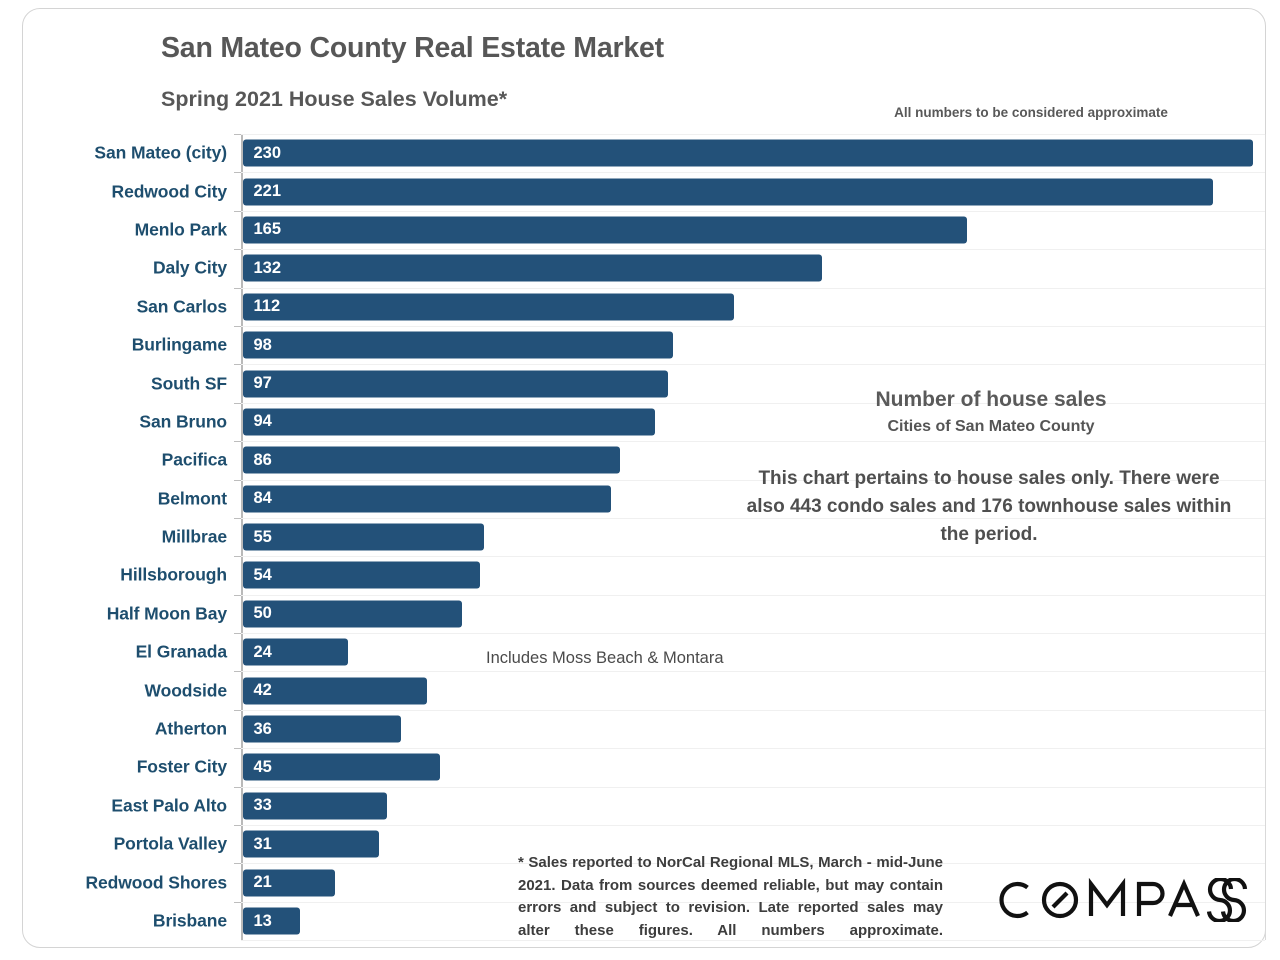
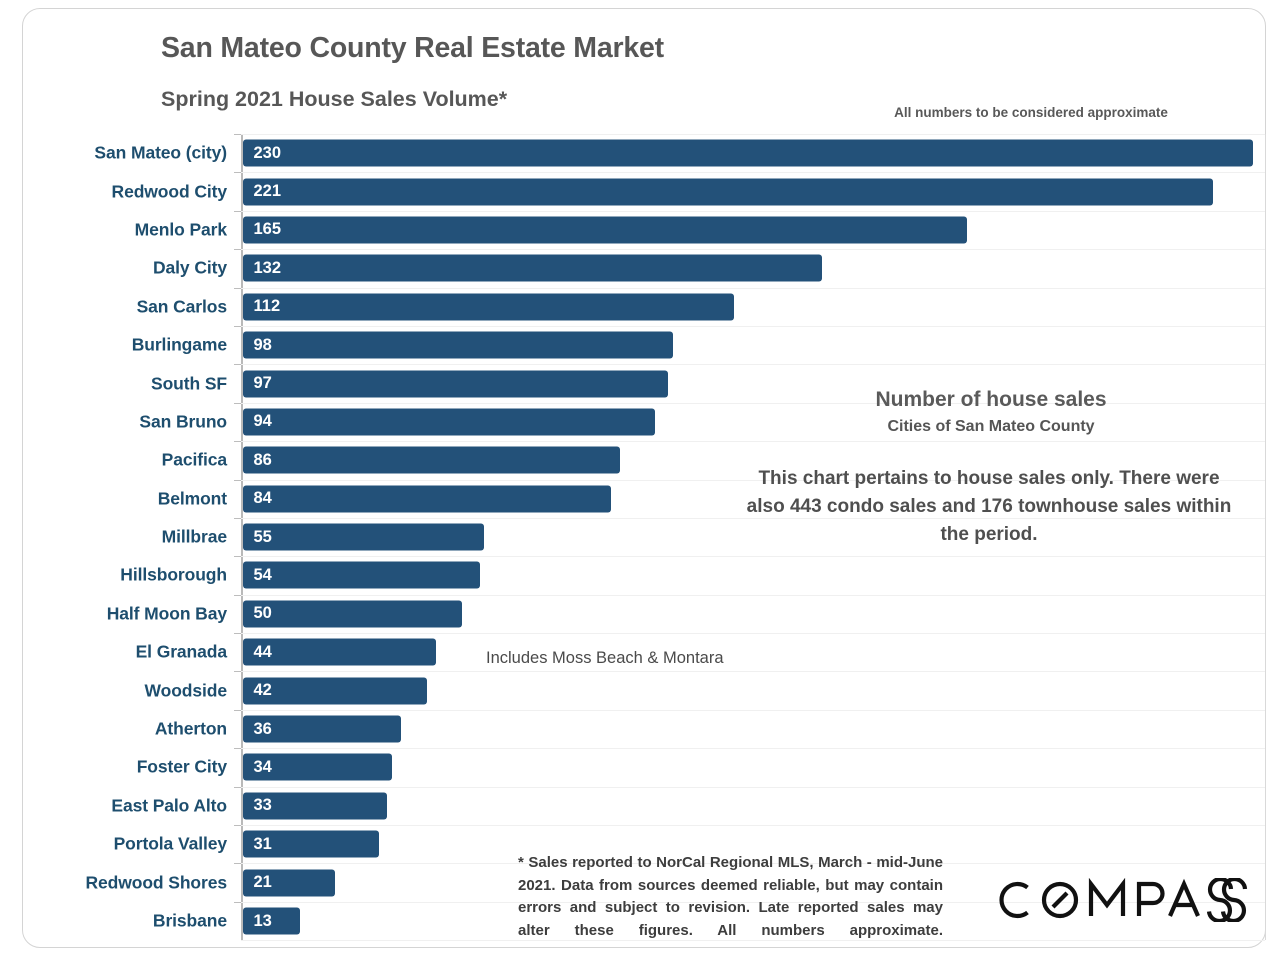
El Granada: 24 -> 44
Foster City: 45 -> 34
